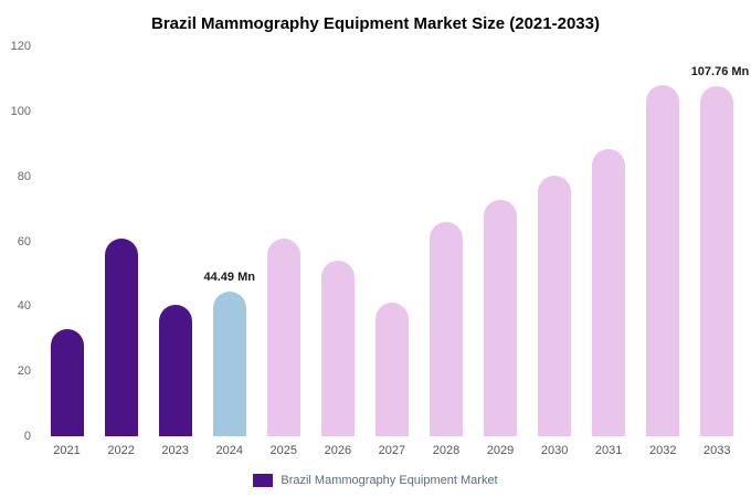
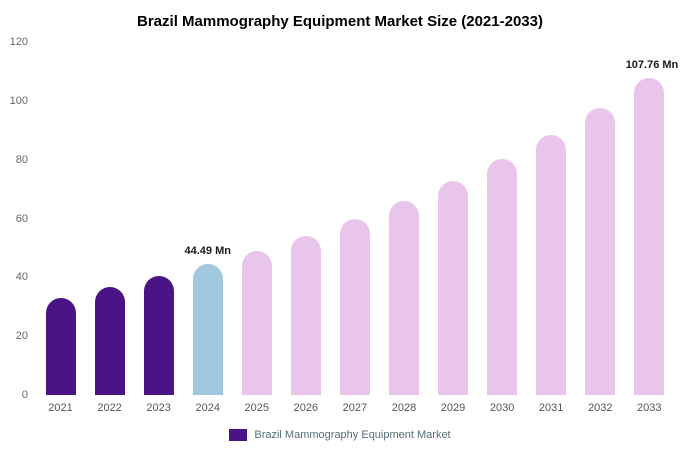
2022: 61 -> 37
2025: 61 -> 49
2027: 41 -> 60
2032: 108 -> 98
